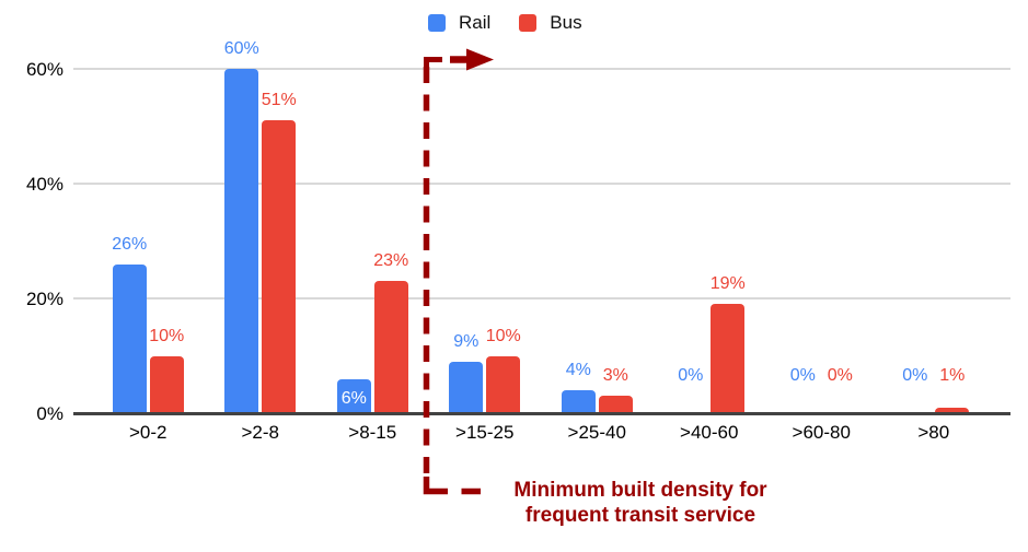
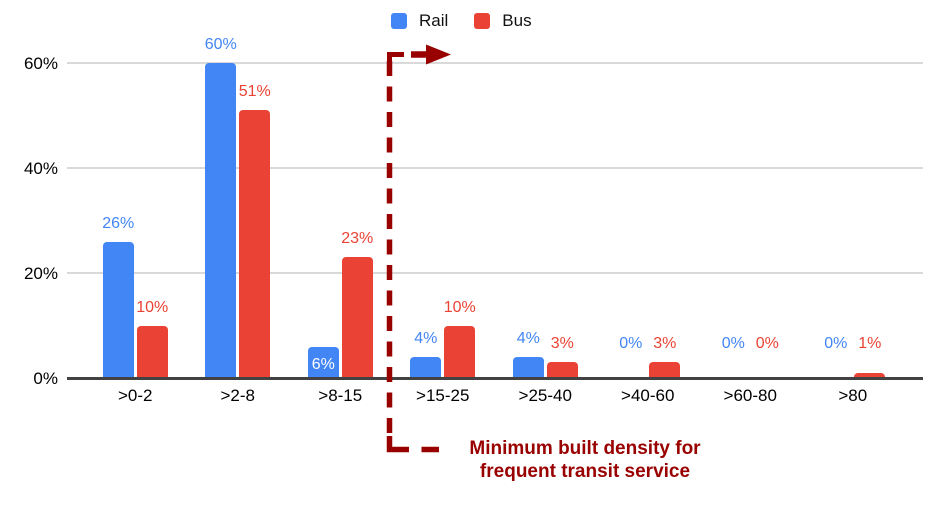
Rail/>15-25: 9% -> 4%
Bus/>40-60: 19% -> 3%
